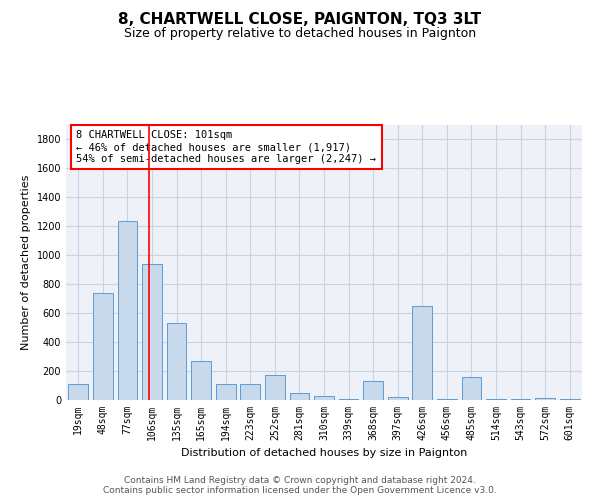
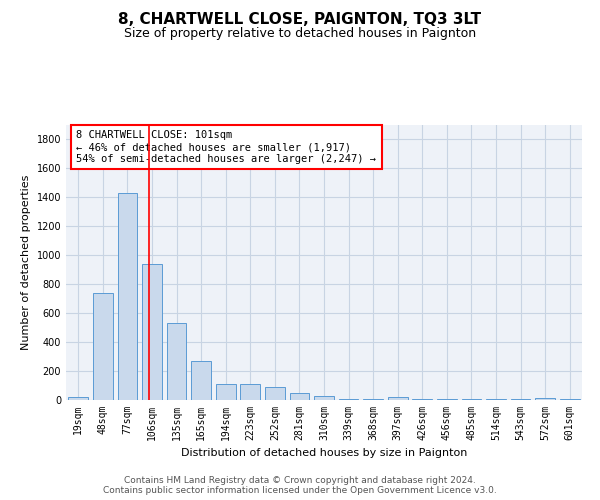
19sqm: 110 -> 20
77sqm: 1240 -> 1430
252sqm: 170 -> 90
368sqm: 130 -> 0
426sqm: 650 -> 0
485sqm: 160 -> 0
